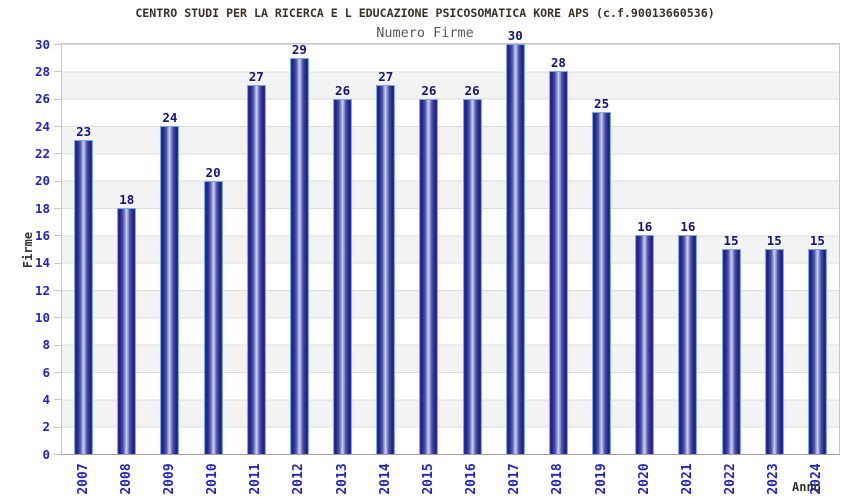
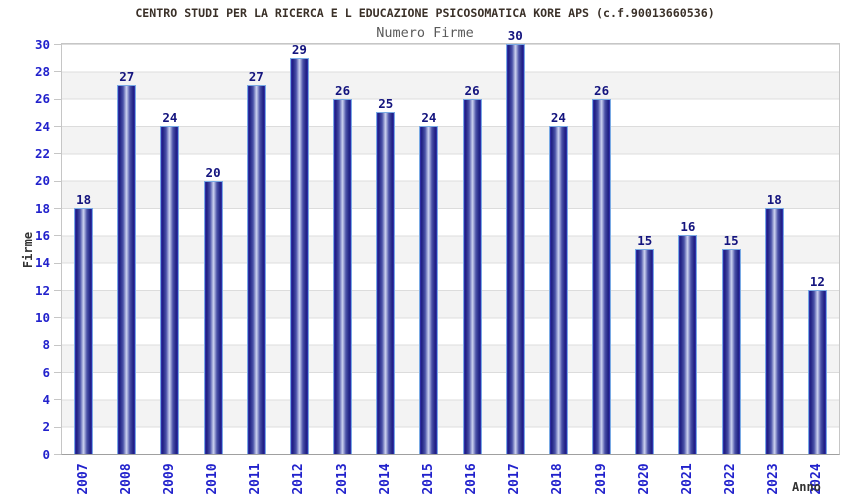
2007: 23 -> 18
2008: 18 -> 27
2014: 27 -> 25
2015: 26 -> 24
2018: 28 -> 24
2019: 25 -> 26
2020: 16 -> 15
2023: 15 -> 18
2024: 15 -> 12
